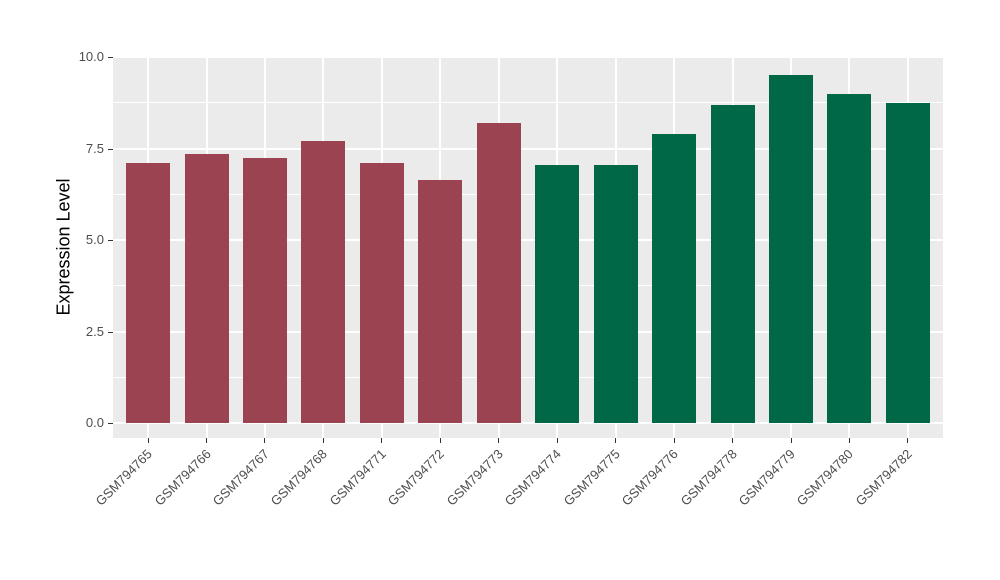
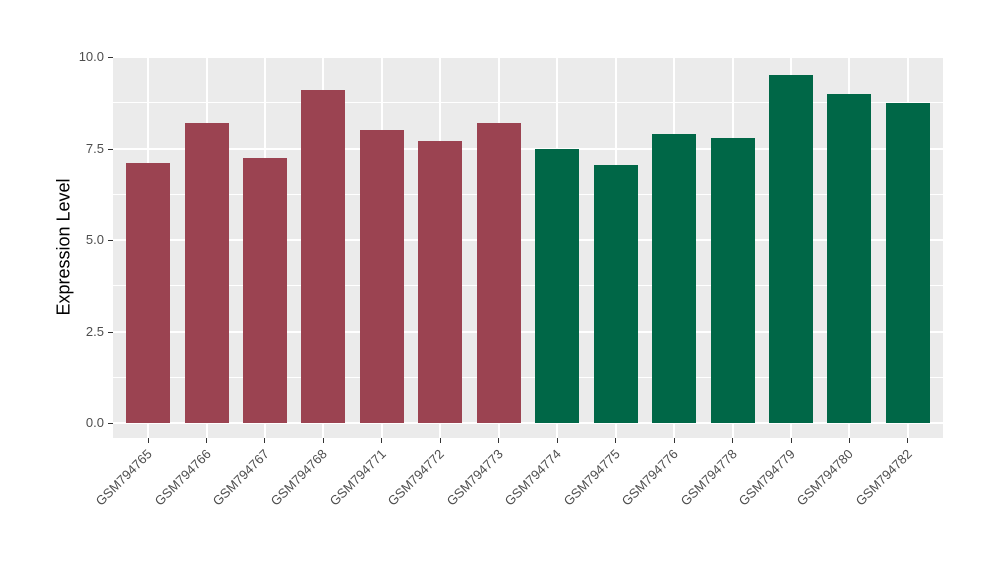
GSM794766: 7.3 -> 8.2
GSM794768: 7.7 -> 9.1
GSM794771: 7.1 -> 8.0
GSM794772: 6.7 -> 7.7
GSM794774: 7.0 -> 7.5
GSM794778: 8.7 -> 7.8
